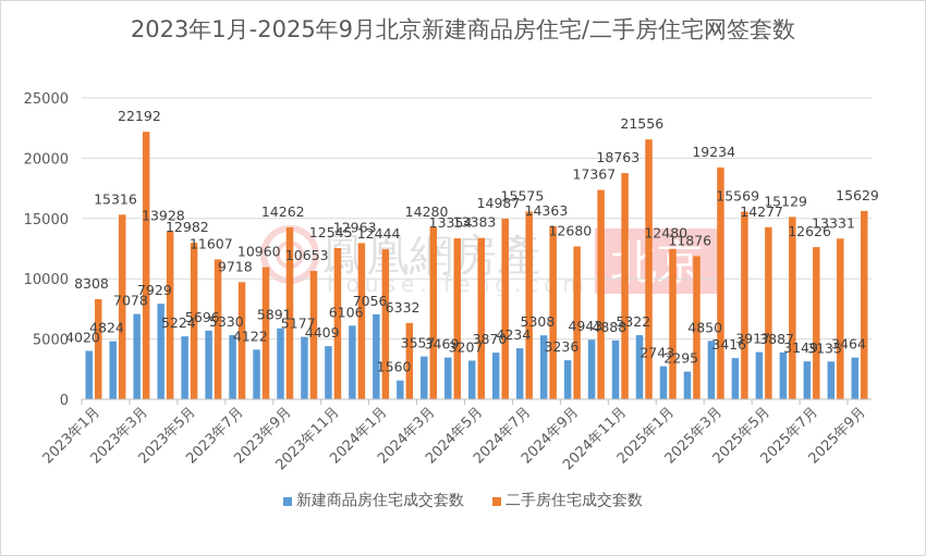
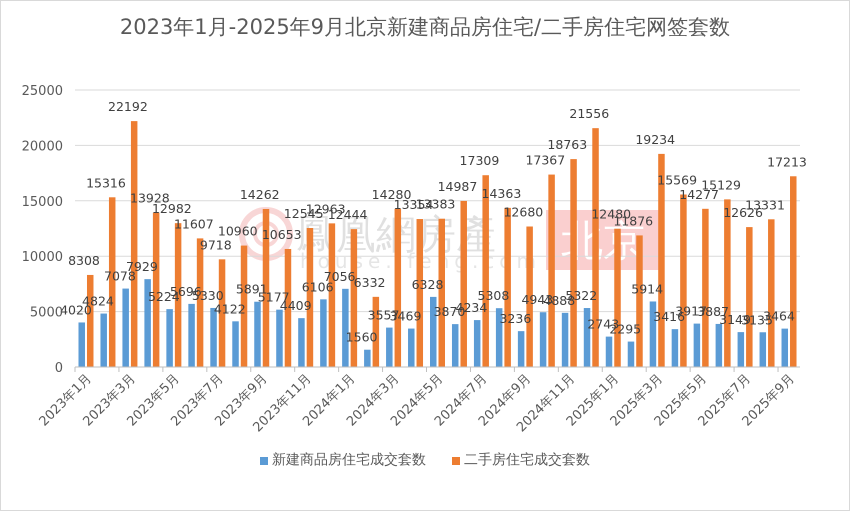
新建商品房住宅成交套数/2024年5月: 3207 -> 6328
二手房住宅成交套数/2024年7月: 15575 -> 17309
新建商品房住宅成交套数/2025年3月: 4850 -> 5914
二手房住宅成交套数/2025年9月: 15629 -> 17213
